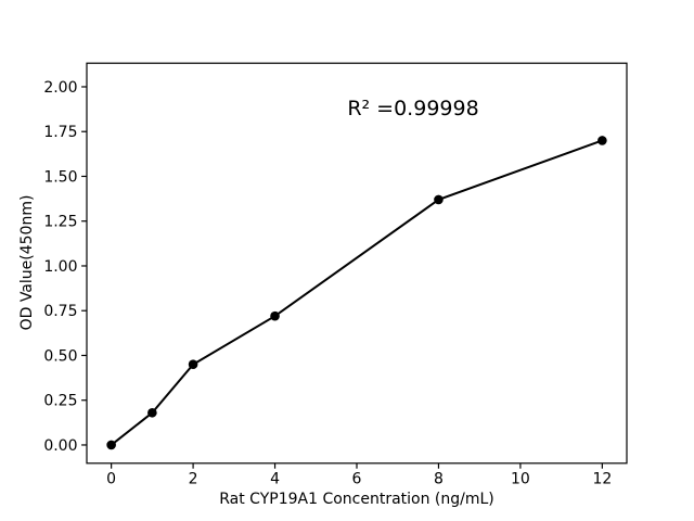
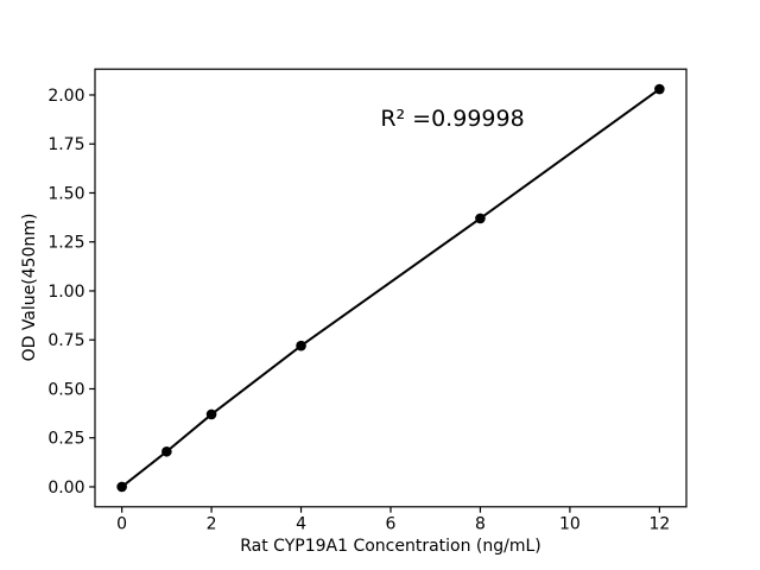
2: 0.45 -> 0.37
12: 1.70 -> 2.03
